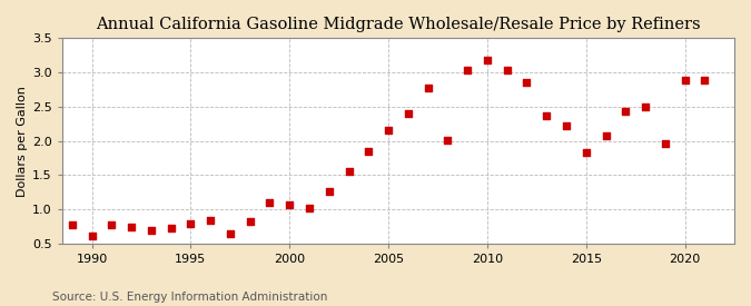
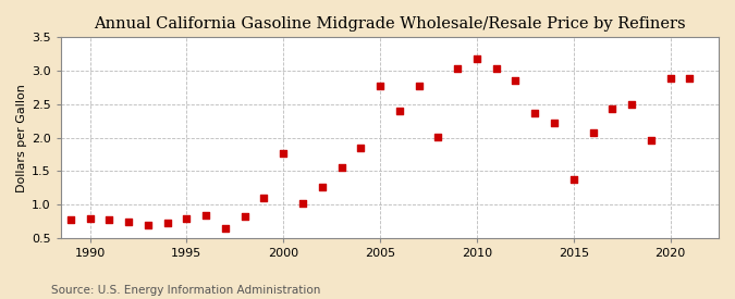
1990: 0.62 -> 0.80
2000: 1.07 -> 1.76
2005: 2.16 -> 2.78
2015: 1.83 -> 1.38
